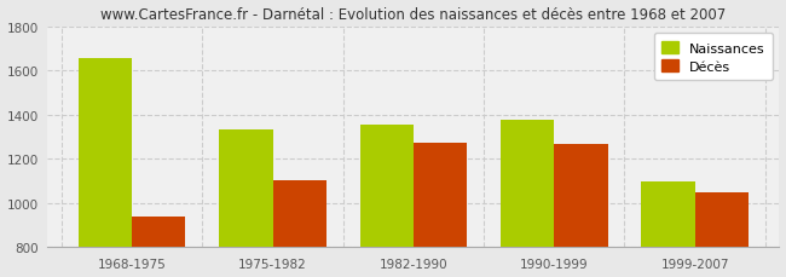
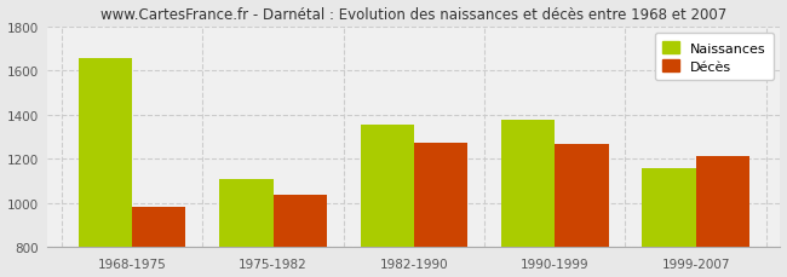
Décès/1968-1975: 940 -> 980
Naissances/1975-1982: 1330 -> 1110
Décès/1975-1982: 1100 -> 1040
Naissances/1999-2007: 1100 -> 1160
Décès/1999-2007: 1050 -> 1210
